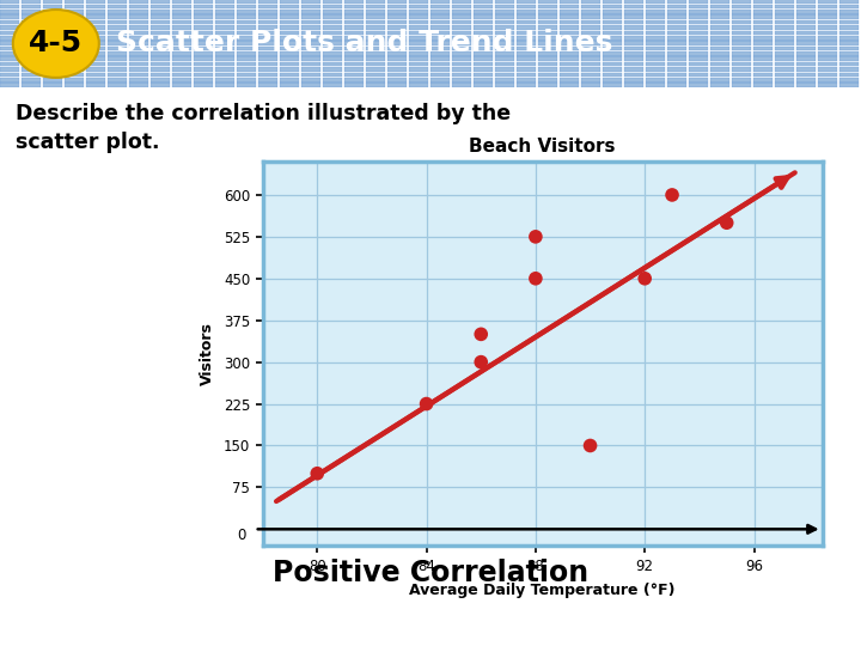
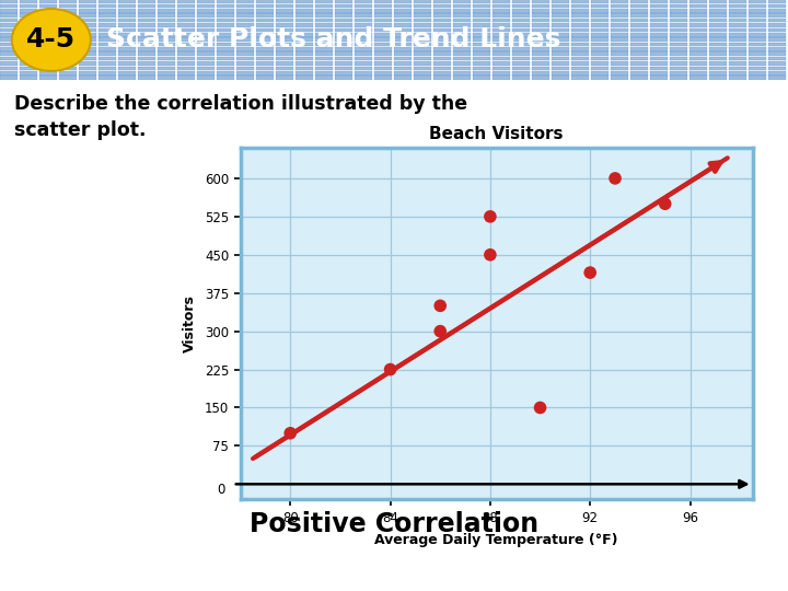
92: 450 -> 415
